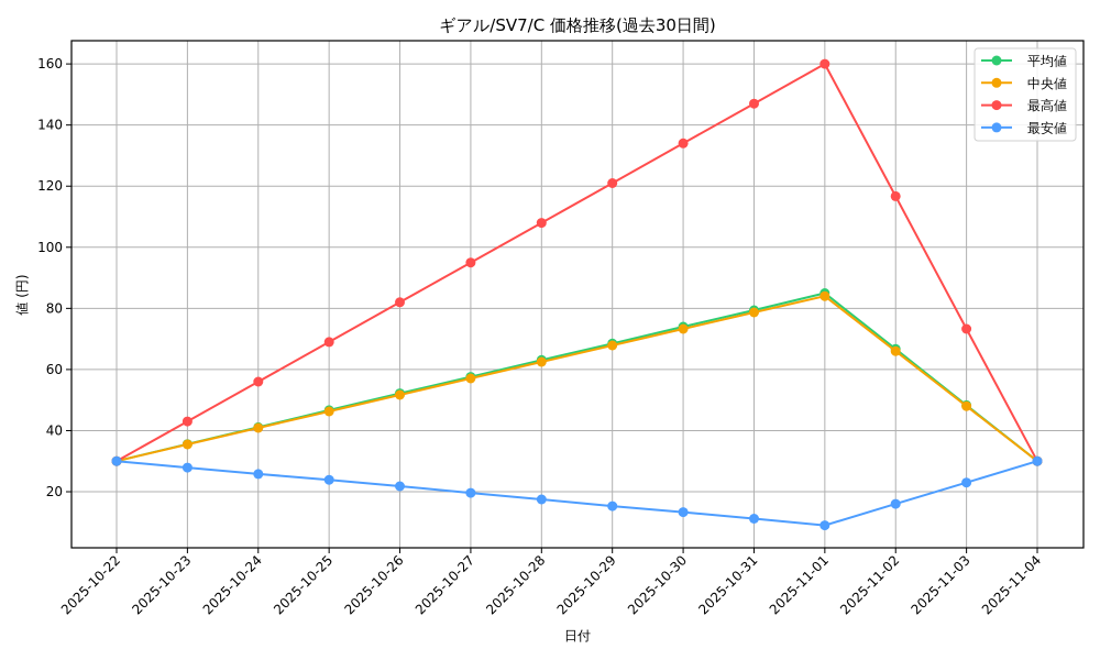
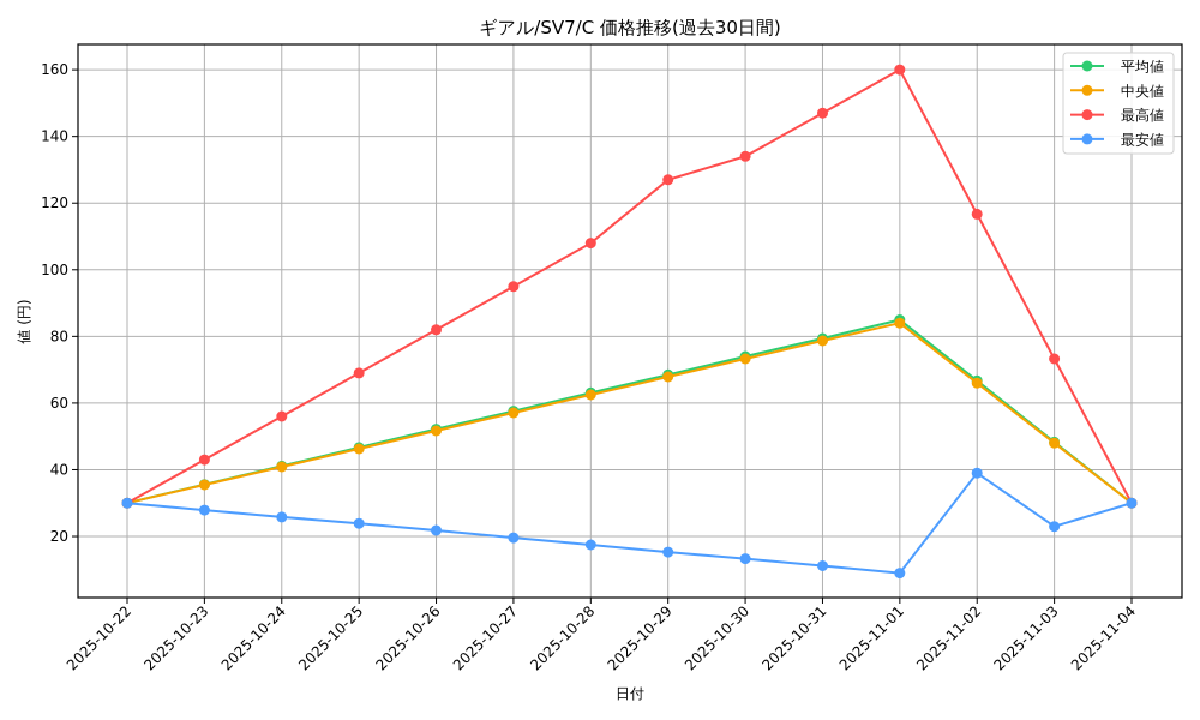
最高値/2025-10-29: 121 -> 127
最安値/2025-11-02: 16 -> 39
